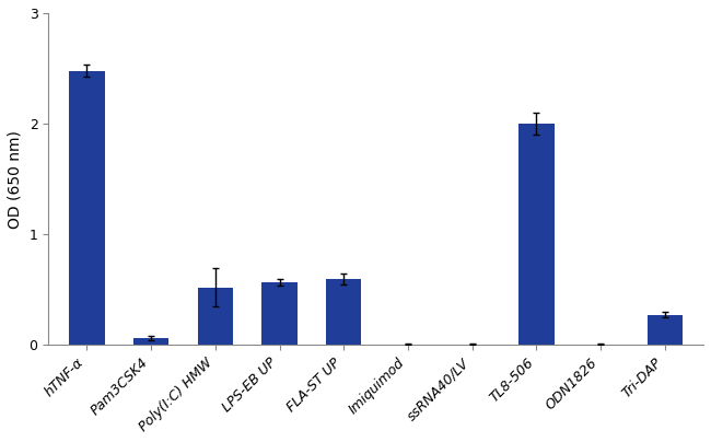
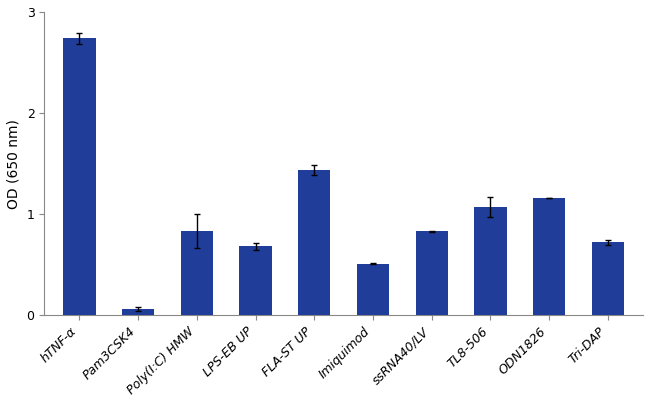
hTNF-α: 2.48 -> 2.74
Poly(I:C) HMW: 0.52 -> 0.83
LPS-EB UP: 0.57 -> 0.68
FLA-ST UP: 0.60 -> 1.44
Imiquimod: 0.01 -> 0.51
ssRNA40/LV: 0.01 -> 0.83
TL8-506: 2.00 -> 1.07
ODN1826: 0.01 -> 1.16
Tri-DAP: 0.27 -> 0.72
